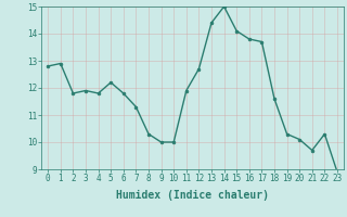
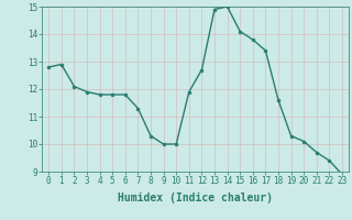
2: 11.8 -> 12.1
5: 12.2 -> 11.8
13: 14.4 -> 14.9
17: 13.7 -> 13.4
22: 10.3 -> 9.4
